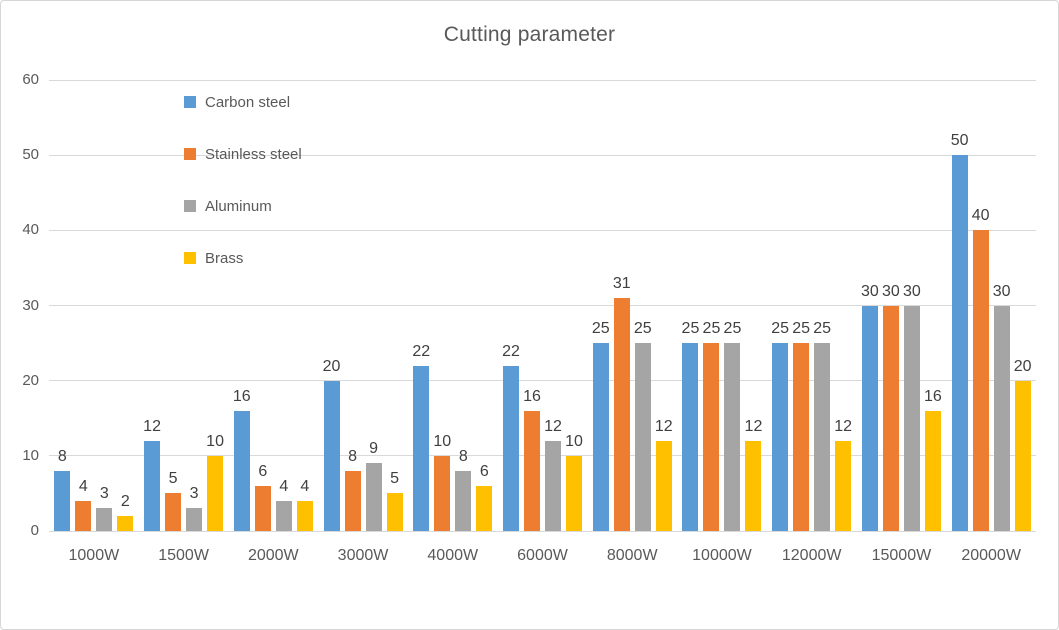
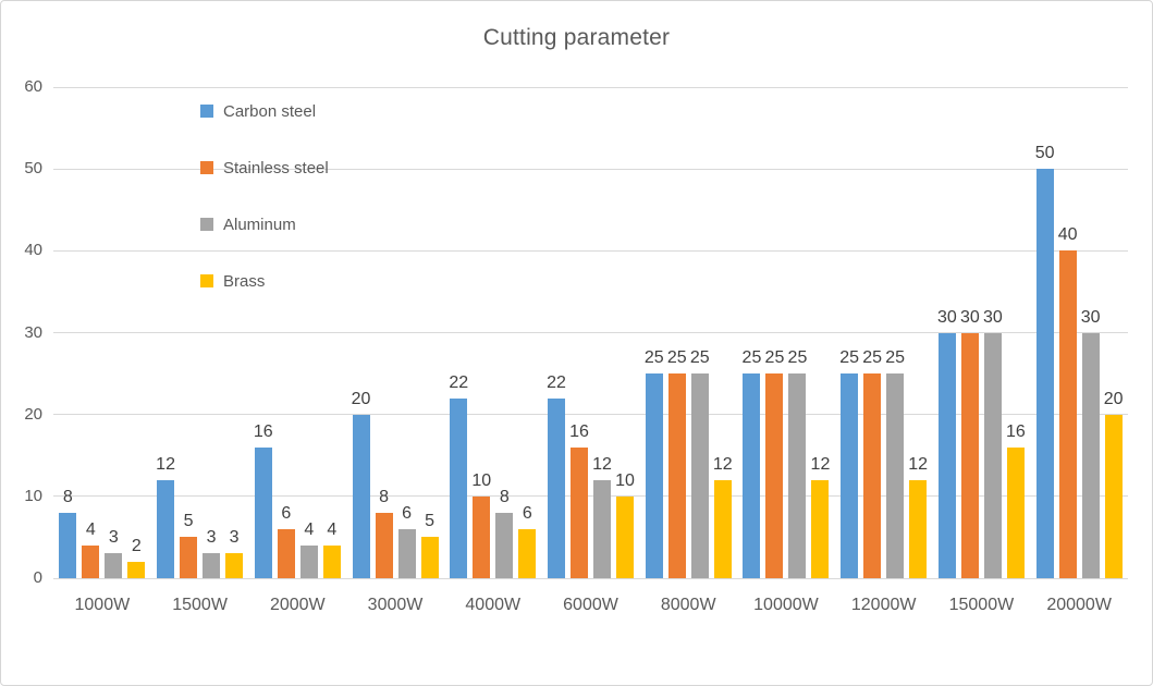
Brass/1500W: 10 -> 3
Aluminum/3000W: 9 -> 6
Stainless steel/8000W: 31 -> 25
